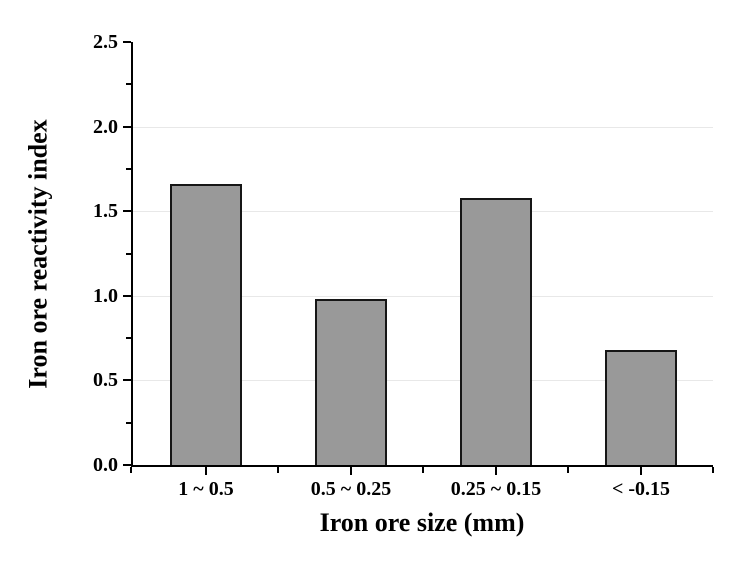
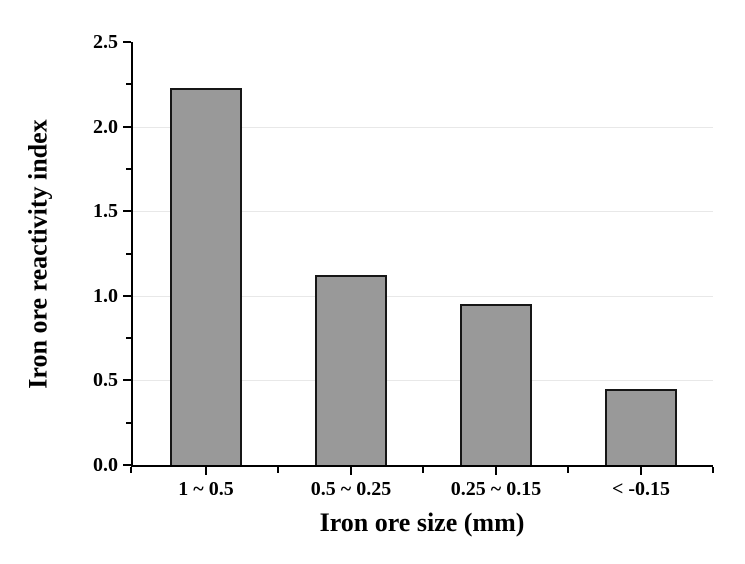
1 ~ 0.5: 1.66 -> 2.23
0.5 ~ 0.25: 0.98 -> 1.12
0.25 ~ 0.15: 1.58 -> 0.95
< -0.15: 0.68 -> 0.45
